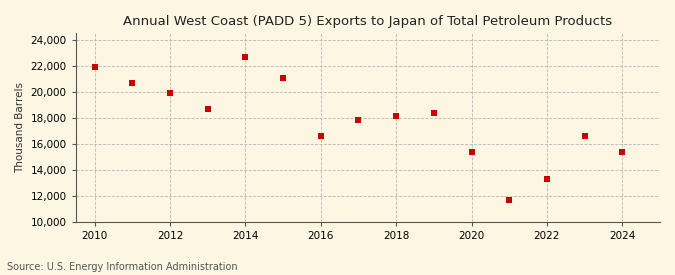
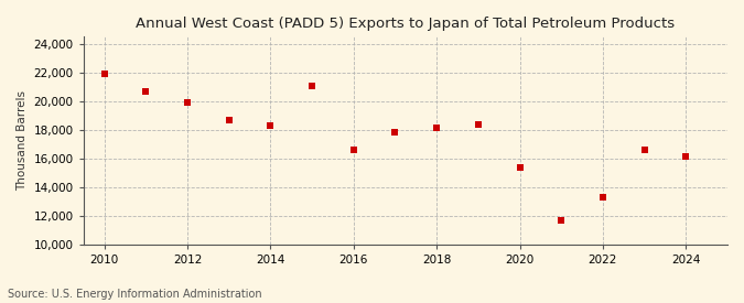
2014: 22,700 -> 18,300
2024: 15,400 -> 16,100
